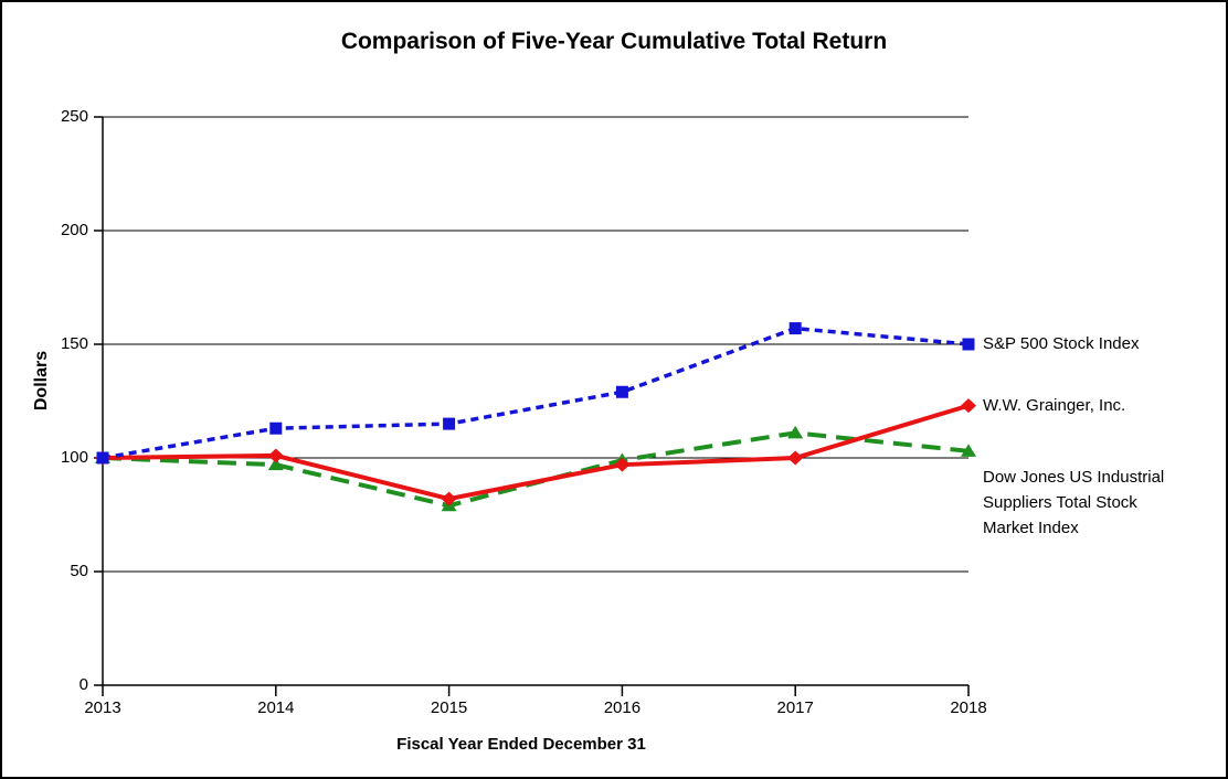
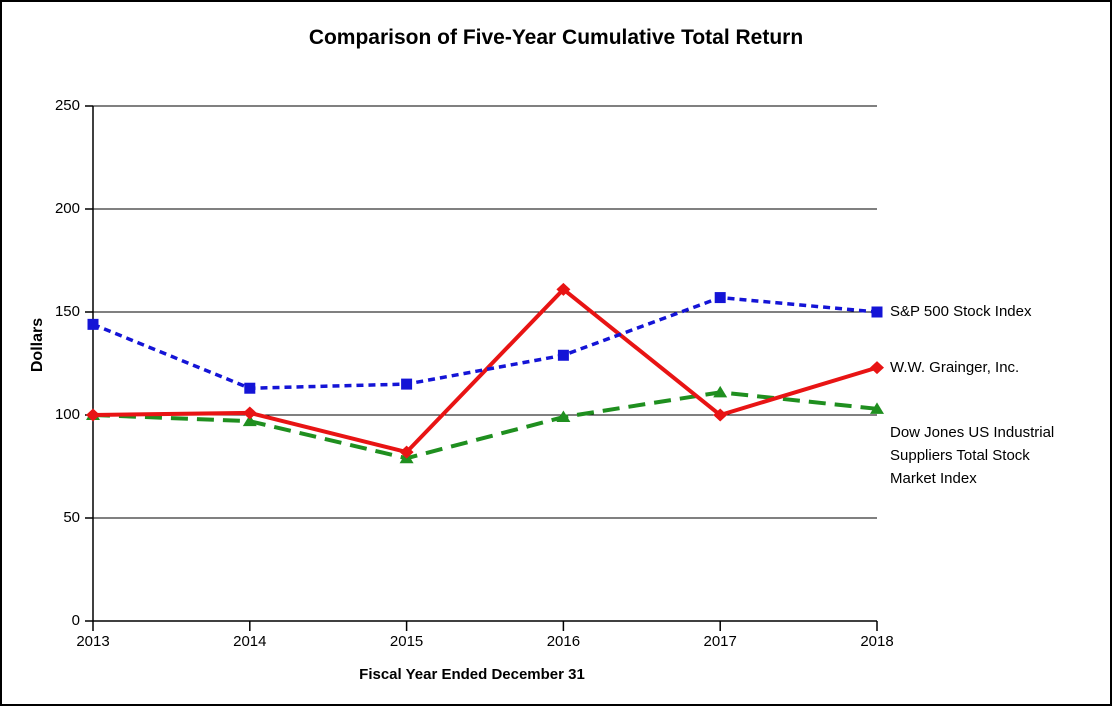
S&P 500 Stock Index/2013: 100 -> 144
W.W. Grainger, Inc./2016: 97 -> 161
